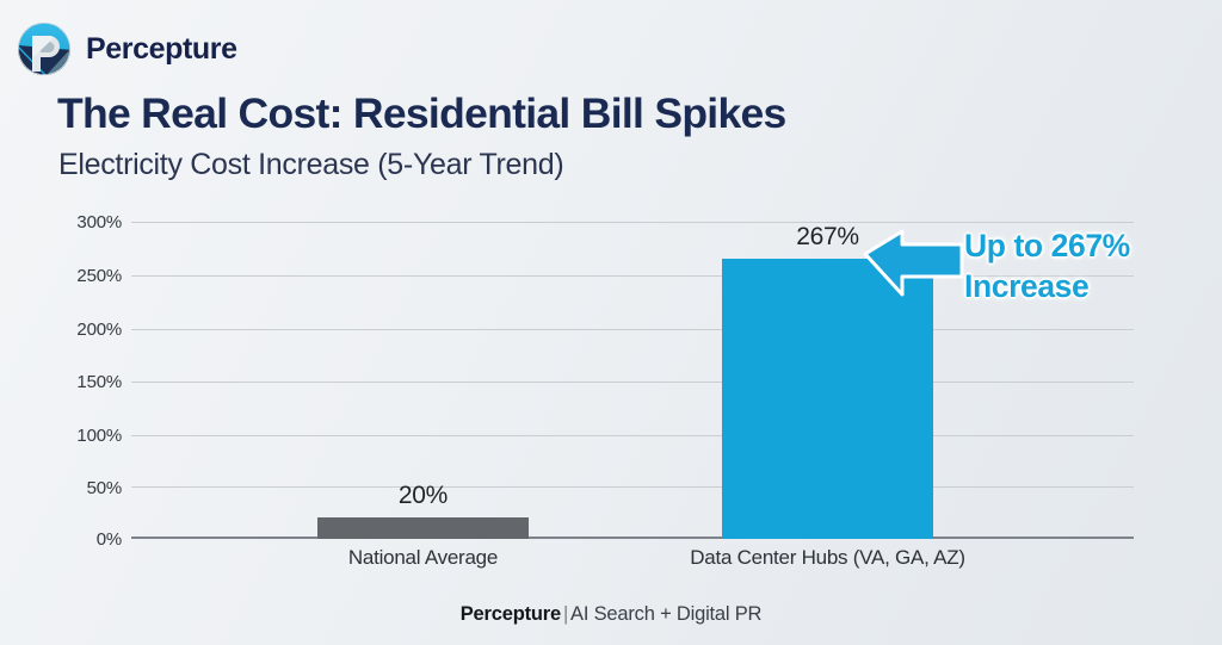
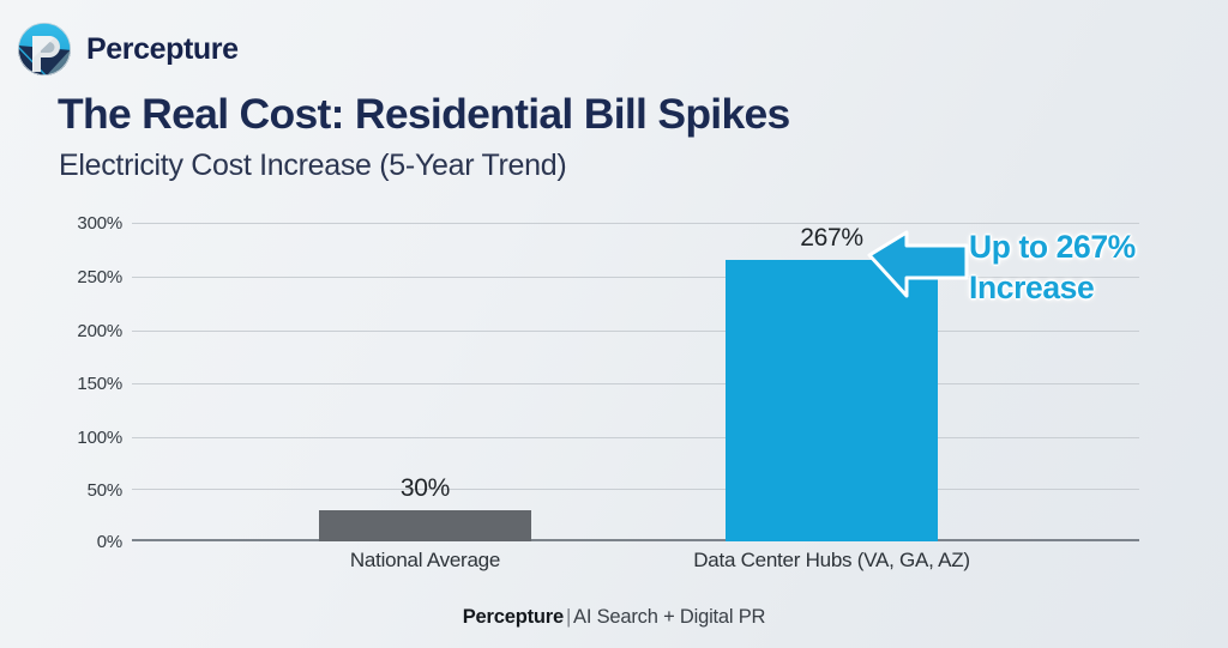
National Average: 20% -> 30%
